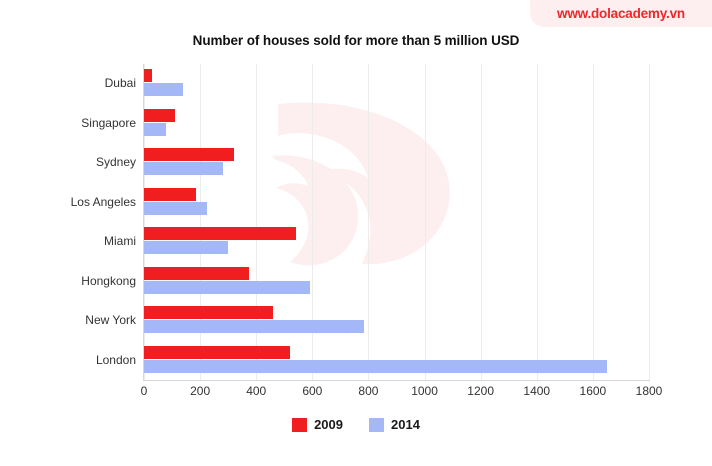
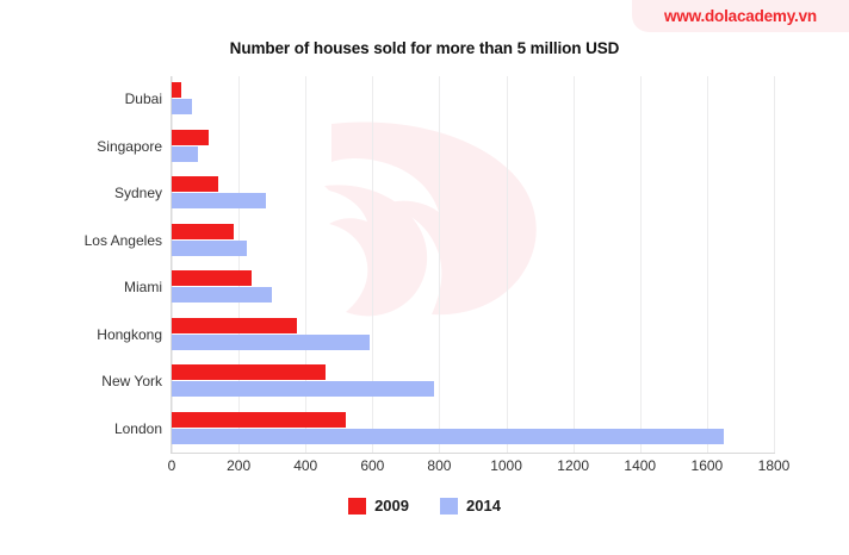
2014/Dubai: 140 -> 60
2009/Sydney: 320 -> 140
2009/Miami: 540 -> 240
